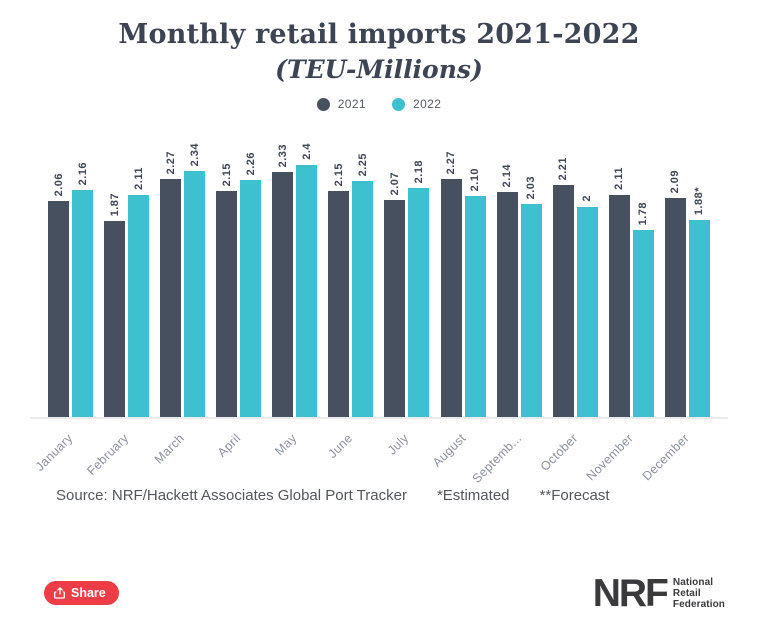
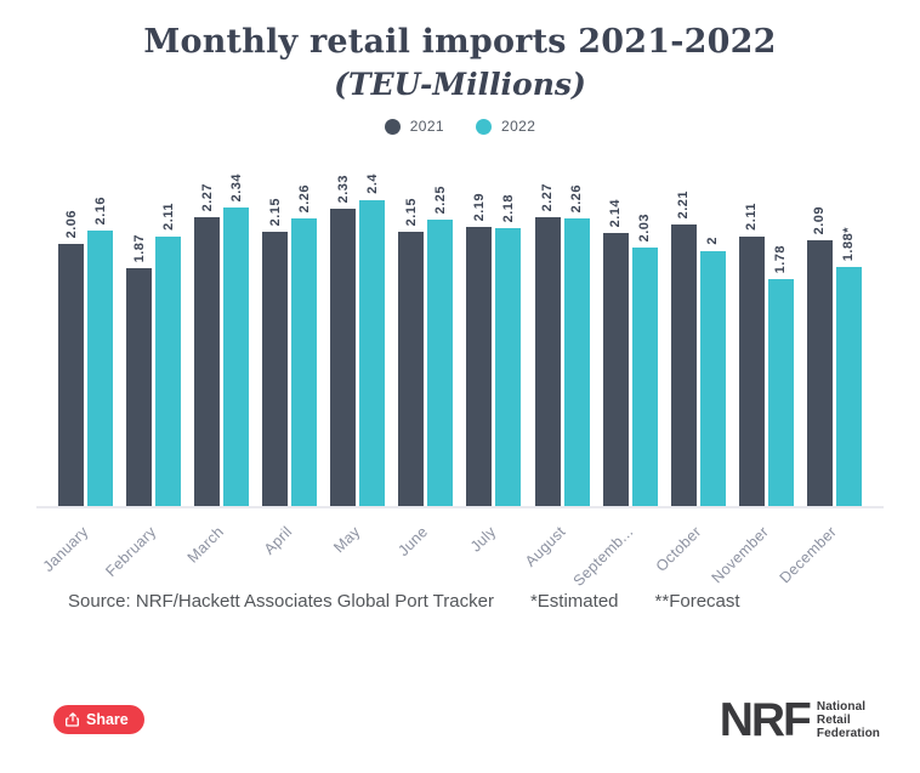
2021/July: 2.07 -> 2.19
2022/August: 2.10 -> 2.26
